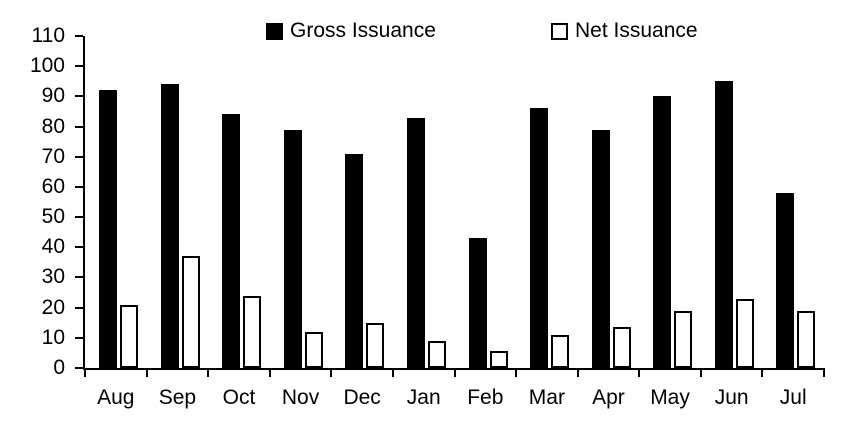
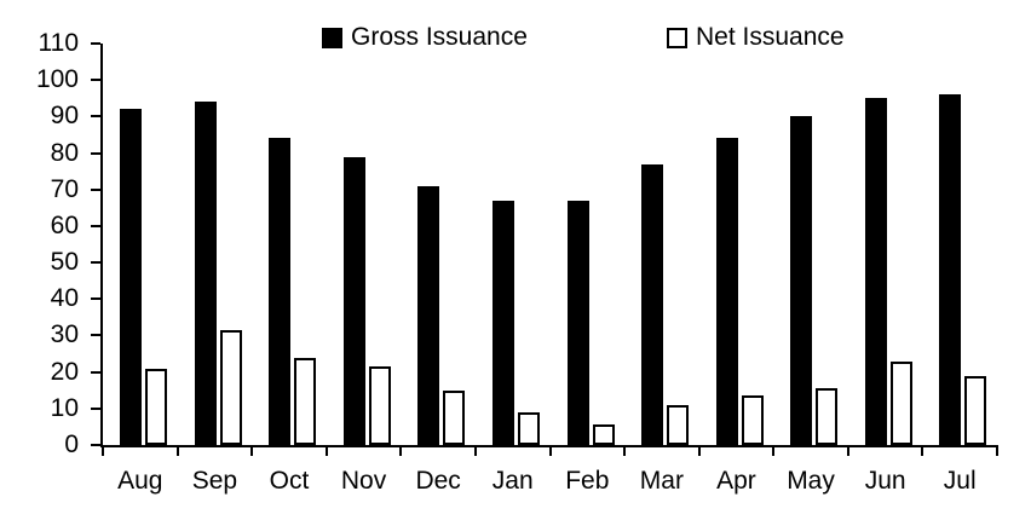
Net Issuance/Sep: 37 -> 32
Net Issuance/Nov: 12 -> 22
Gross Issuance/Jan: 83 -> 67
Gross Issuance/Feb: 43 -> 67
Gross Issuance/Mar: 86 -> 77
Gross Issuance/Apr: 79 -> 84
Net Issuance/May: 19 -> 16
Gross Issuance/Jul: 58 -> 96
